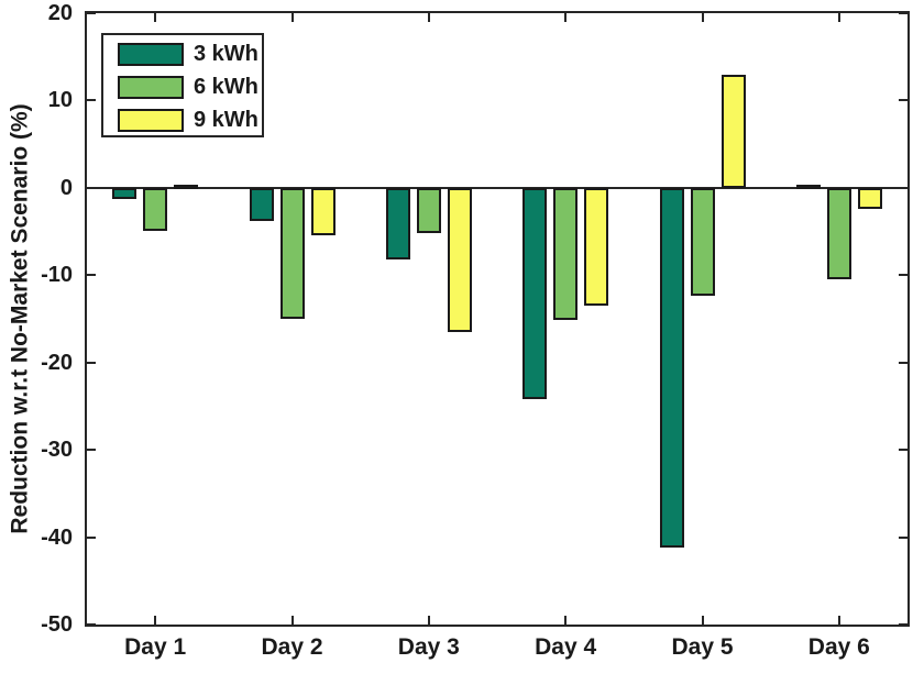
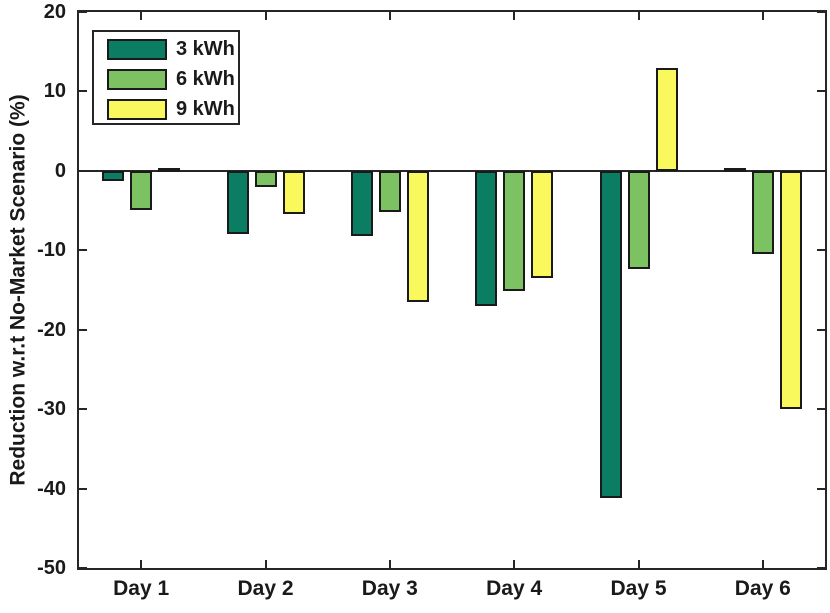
3 kWh/Day 2: -4 -> -8
6 kWh/Day 2: -15 -> -2
3 kWh/Day 4: -24 -> -17
9 kWh/Day 6: -2 -> -30
